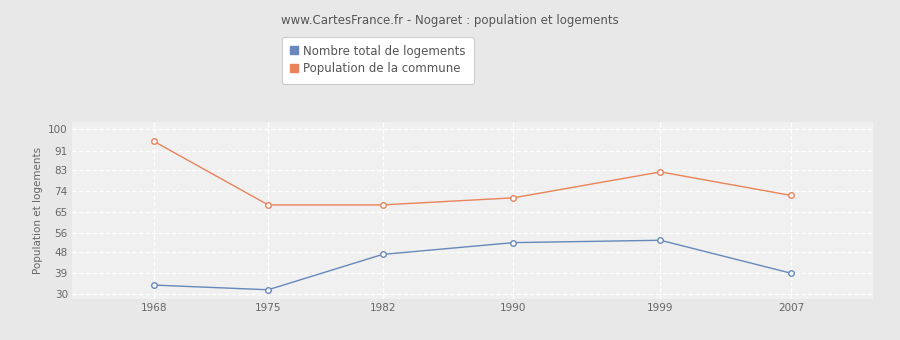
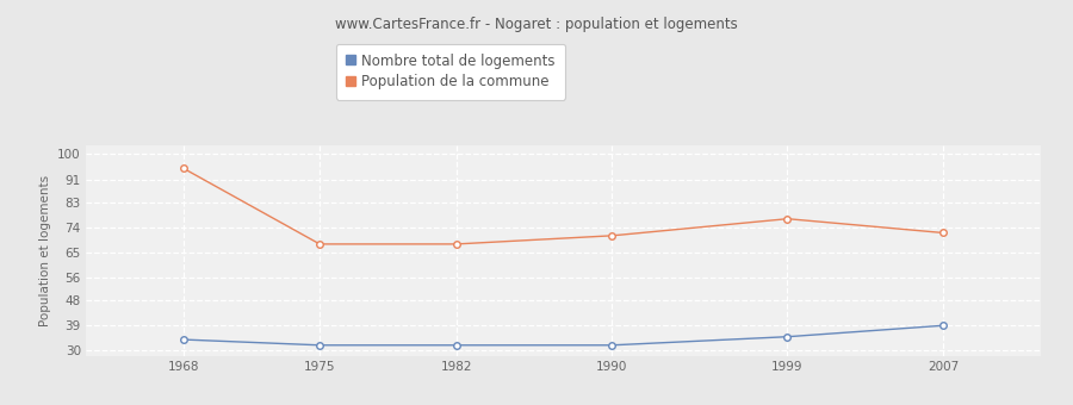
Nombre total de logements/1982: 47 -> 32
Nombre total de logements/1990: 52 -> 32
Population de la commune/1999: 82 -> 77
Nombre total de logements/1999: 53 -> 35
